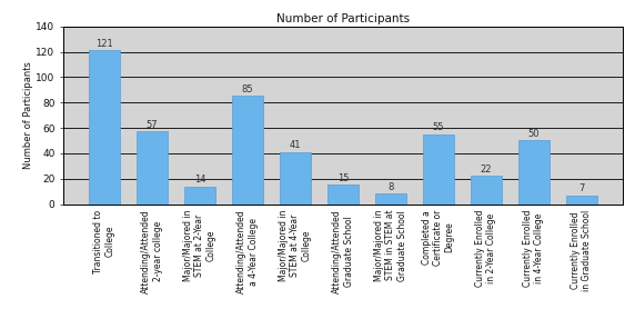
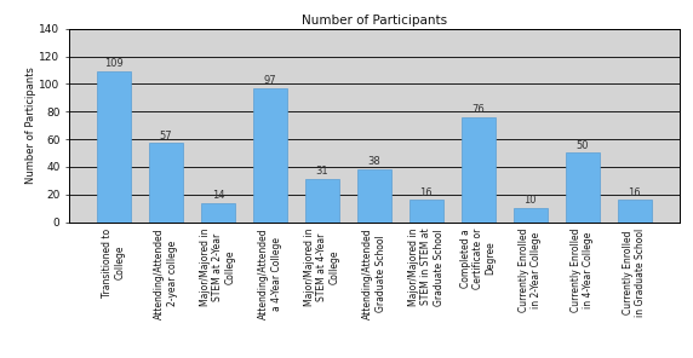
Transitioned to College: 121 -> 109
Attending/Attended a 4-Year College: 85 -> 97
Major/Majored in STEM at 4-Year College: 41 -> 31
Attending/Attended Graduate School: 15 -> 38
Major/Majored in STEM in STEM at Graduate School: 8 -> 16
Completed a Certificate or Degree: 55 -> 76
Currently Enrolled in 2-Year College: 22 -> 10
Currently Enrolled in Graduate School: 7 -> 16
